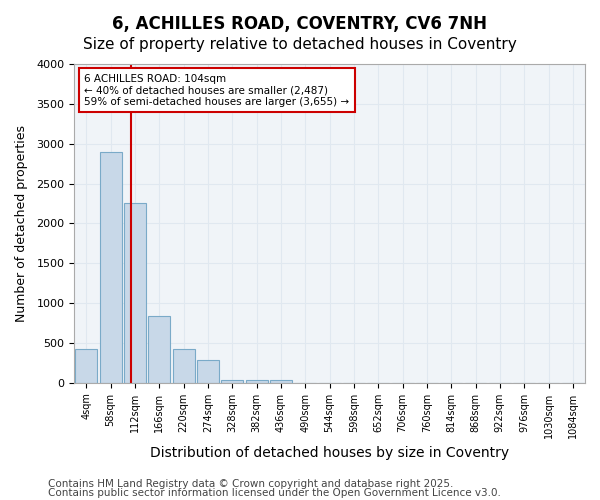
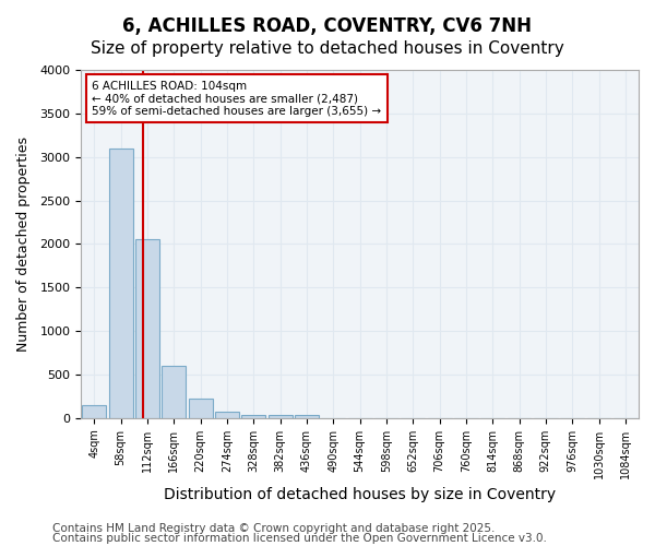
4sqm: 420 -> 150
58sqm: 2900 -> 3100
112sqm: 2260 -> 2050
166sqm: 840 -> 600
220sqm: 420 -> 220
274sqm: 280 -> 80
